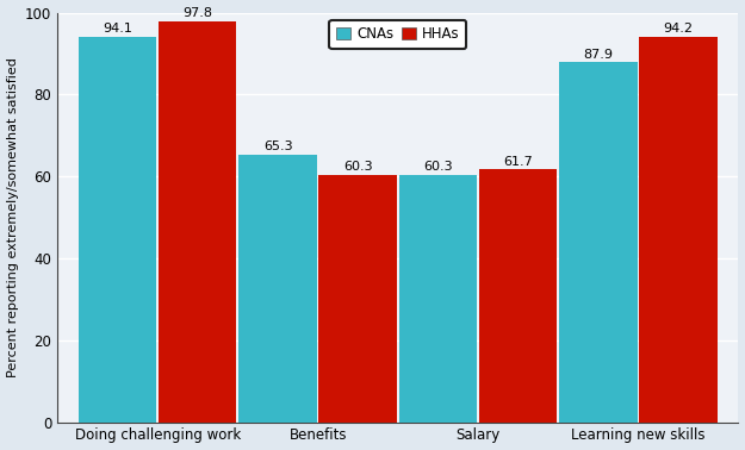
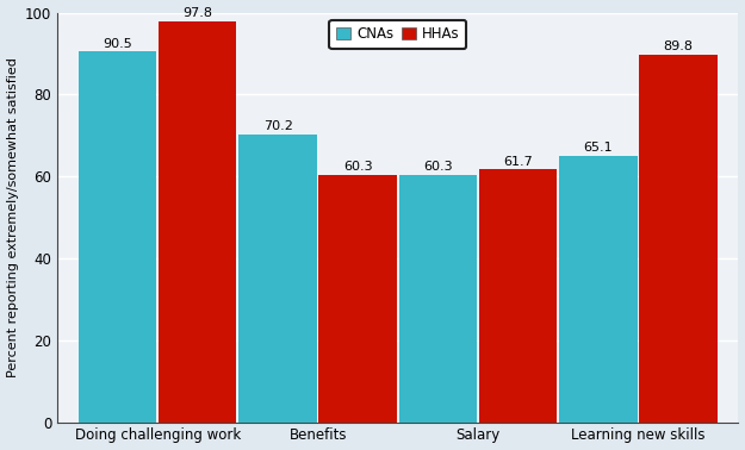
CNAs/Doing challenging work: 94.1 -> 90.5
CNAs/Benefits: 65.3 -> 70.2
CNAs/Learning new skills: 87.9 -> 65.1
HHAs/Learning new skills: 94.2 -> 89.8
